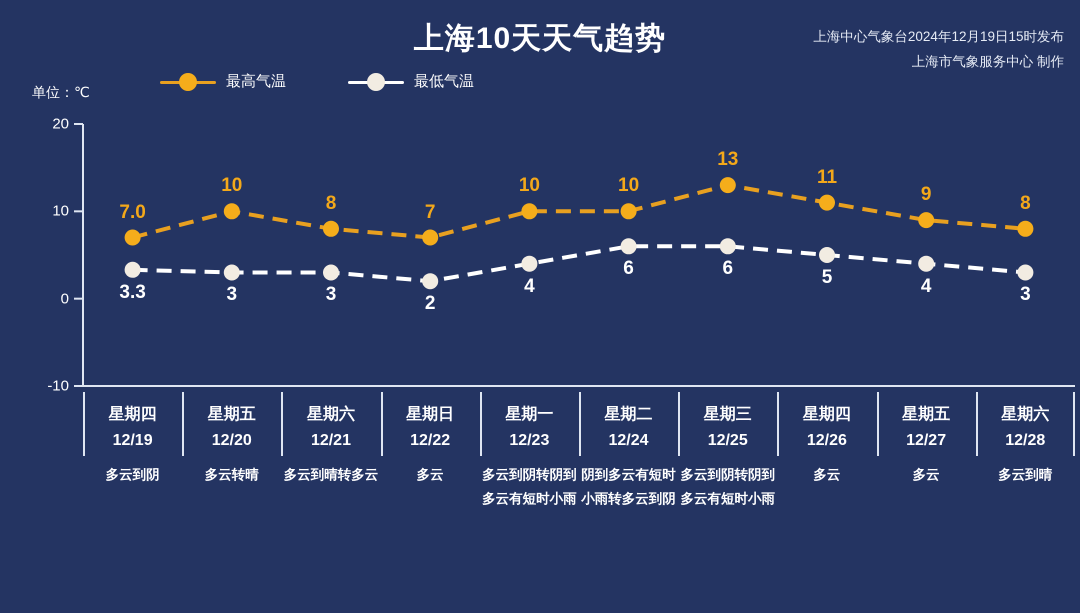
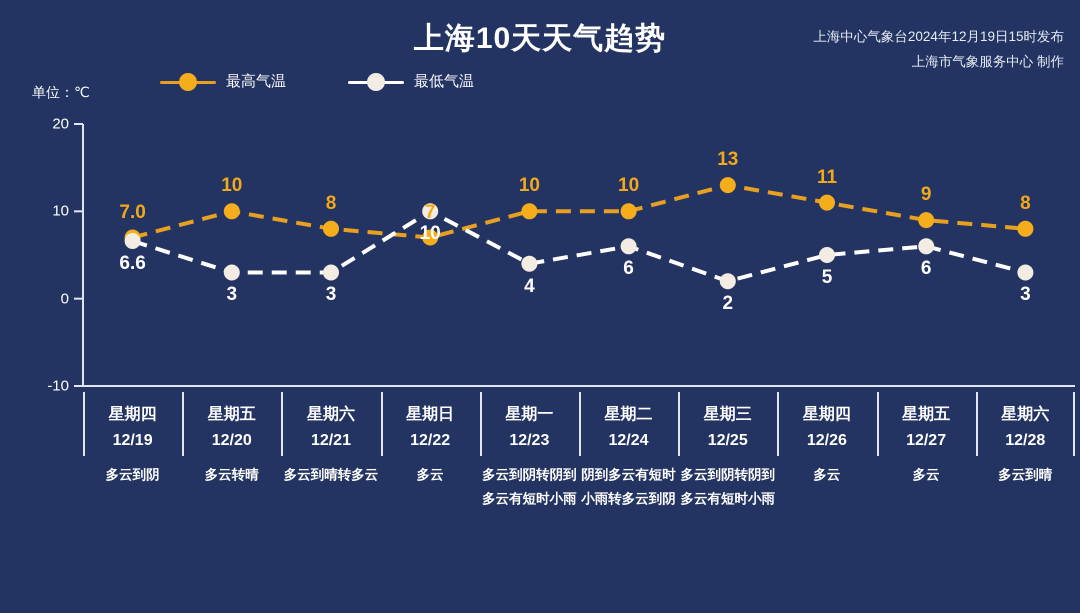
最低气温/12/19: 3.3 -> 6.6
最低气温/12/22: 2 -> 10
最低气温/12/25: 6 -> 2
最低气温/12/27: 4 -> 6
